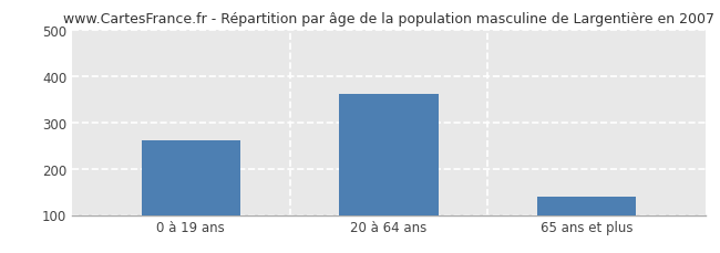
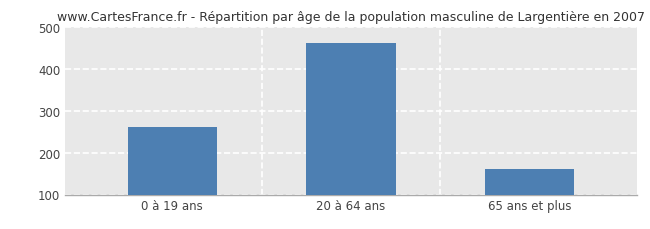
20 à 64 ans: 360 -> 460
65 ans et plus: 140 -> 160
